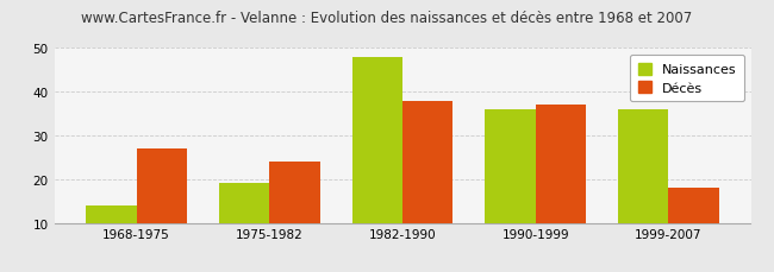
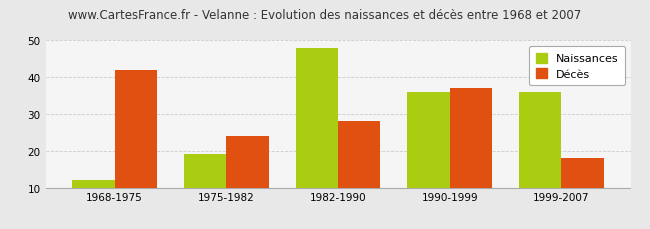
Naissances/1968-1975: 14 -> 12
Décès/1968-1975: 27 -> 42
Décès/1982-1990: 38 -> 28
